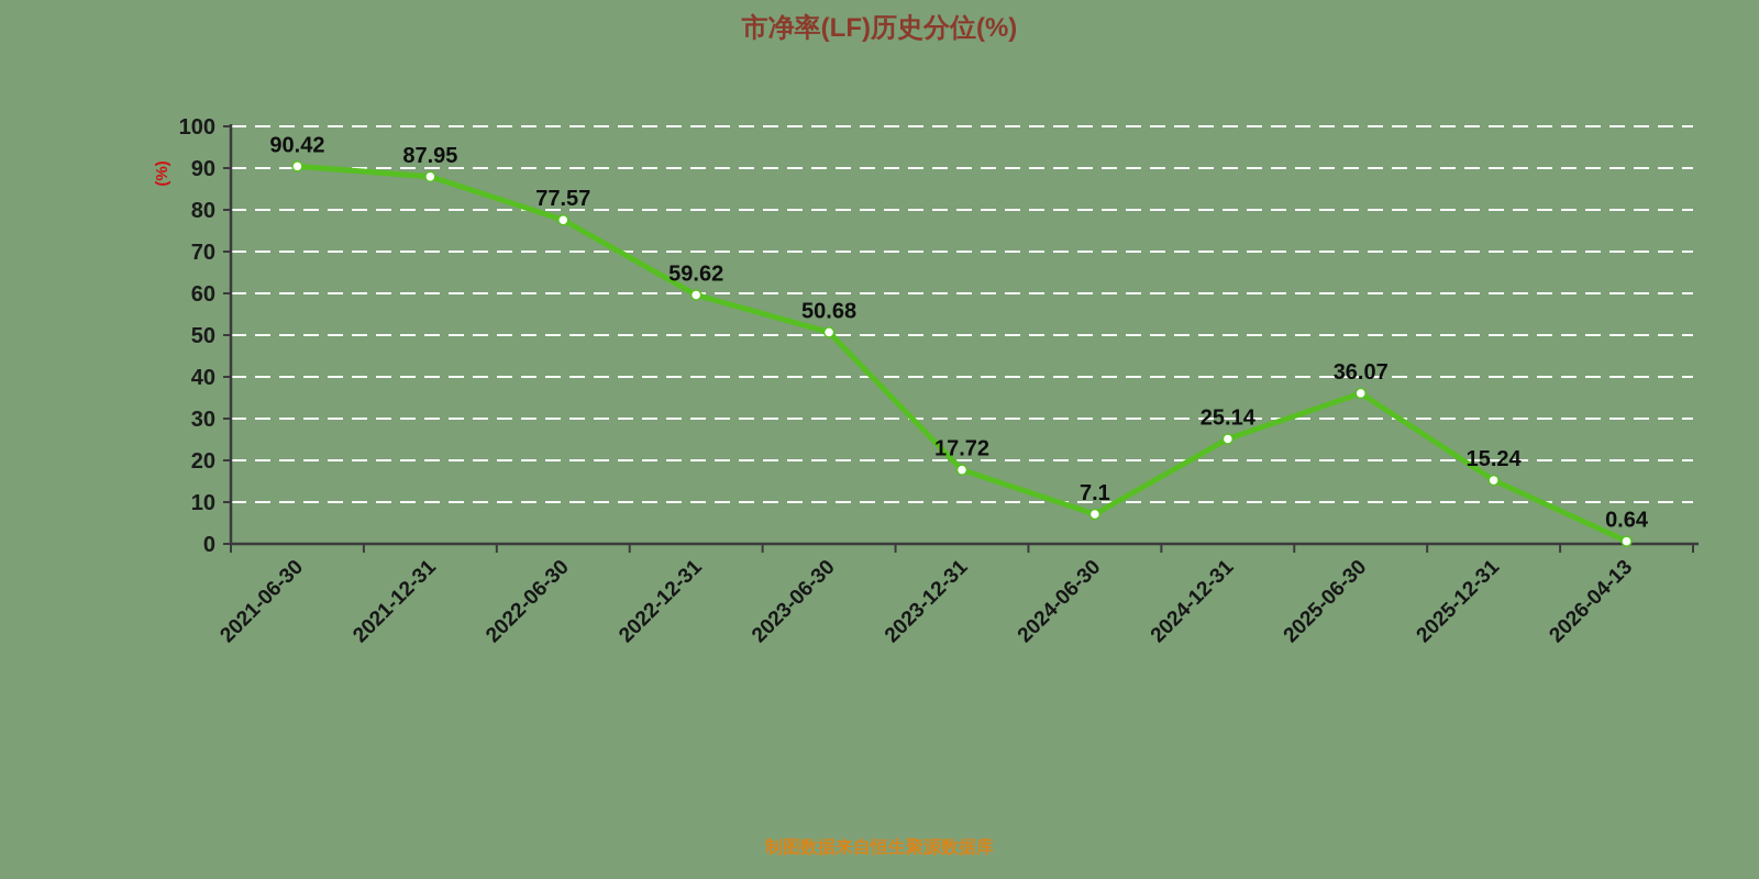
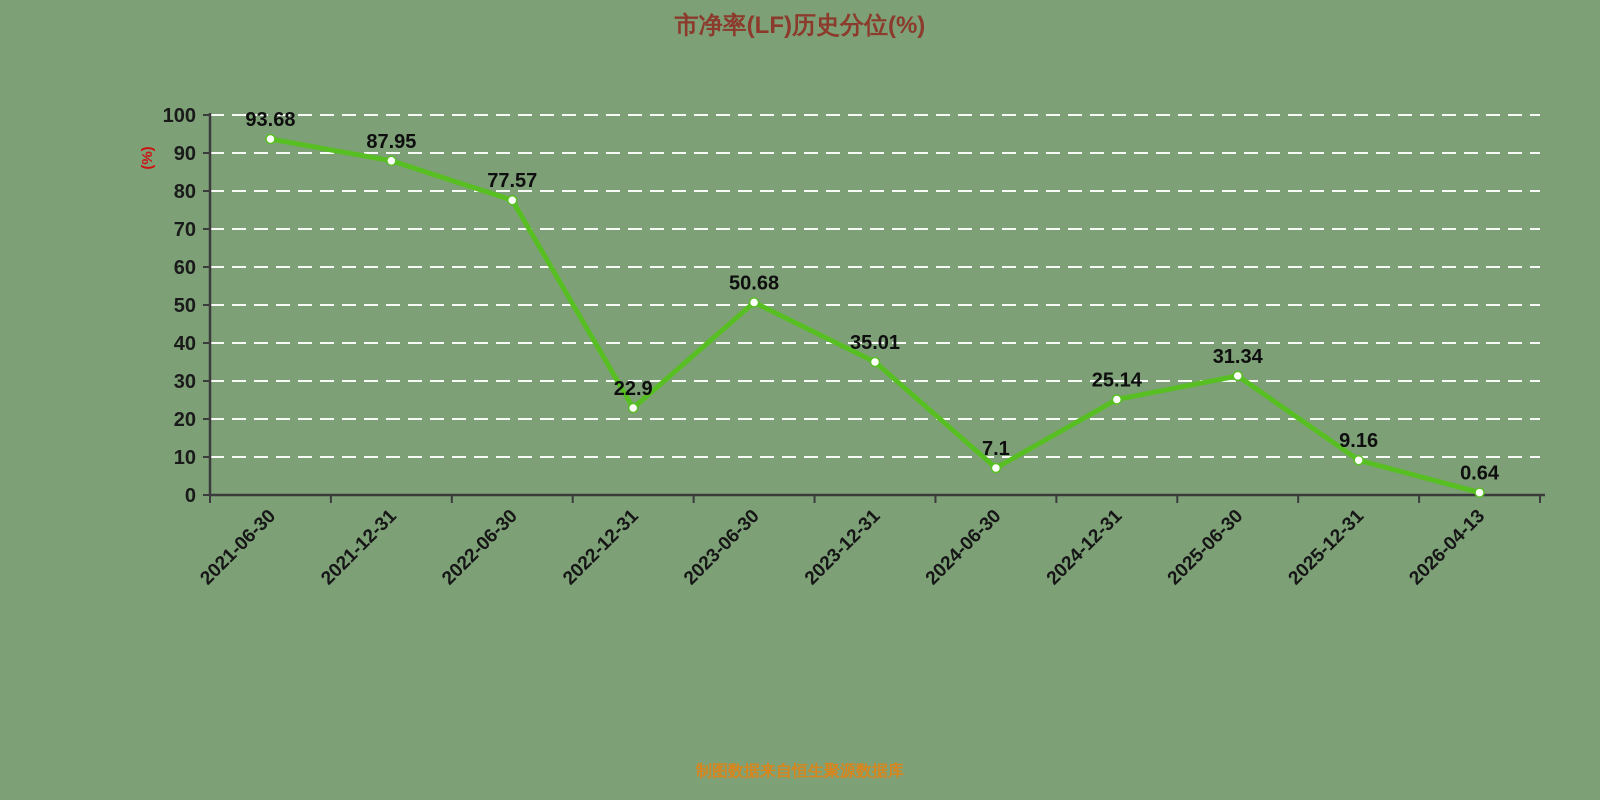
2021-06-30: 90.42 -> 93.68
2022-12-31: 59.62 -> 22.9
2023-12-31: 17.72 -> 35.01
2025-06-30: 36.07 -> 31.34
2025-12-31: 15.24 -> 9.16
